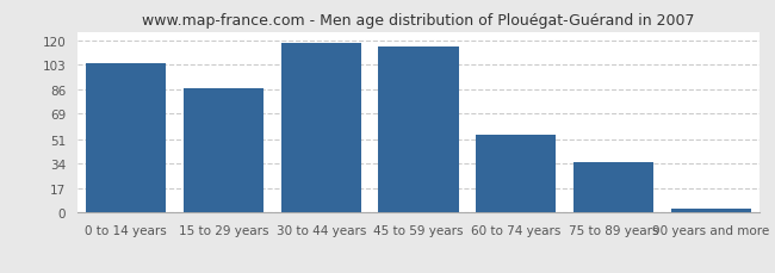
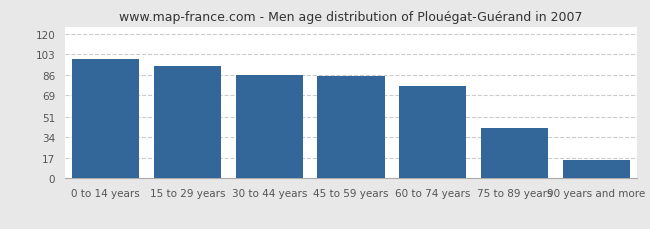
0 to 14 years: 104 -> 99
15 to 29 years: 87 -> 93
30 to 44 years: 118 -> 86
45 to 59 years: 116 -> 85
60 to 74 years: 54 -> 77
75 to 89 years: 35 -> 42
90 years and more: 3 -> 15
